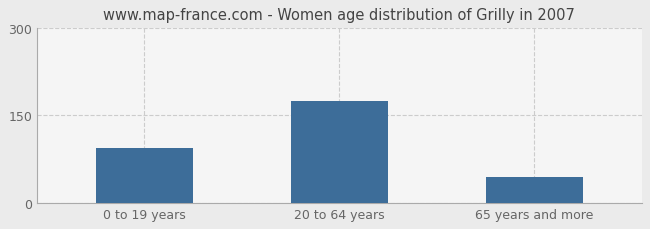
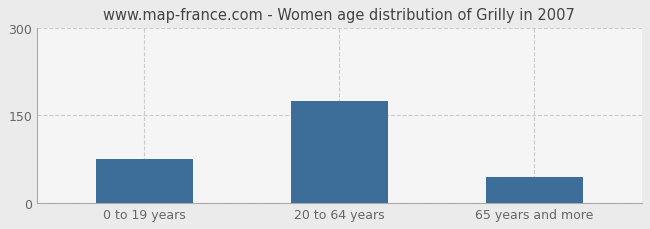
0 to 19 years: 94 -> 75
